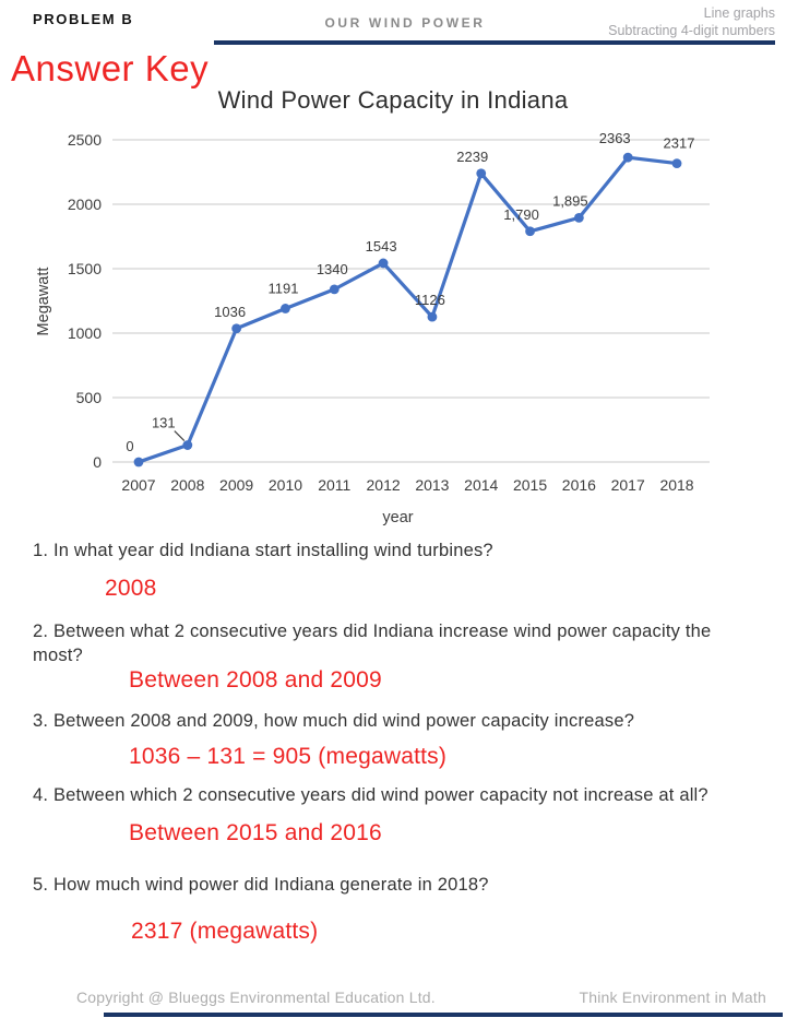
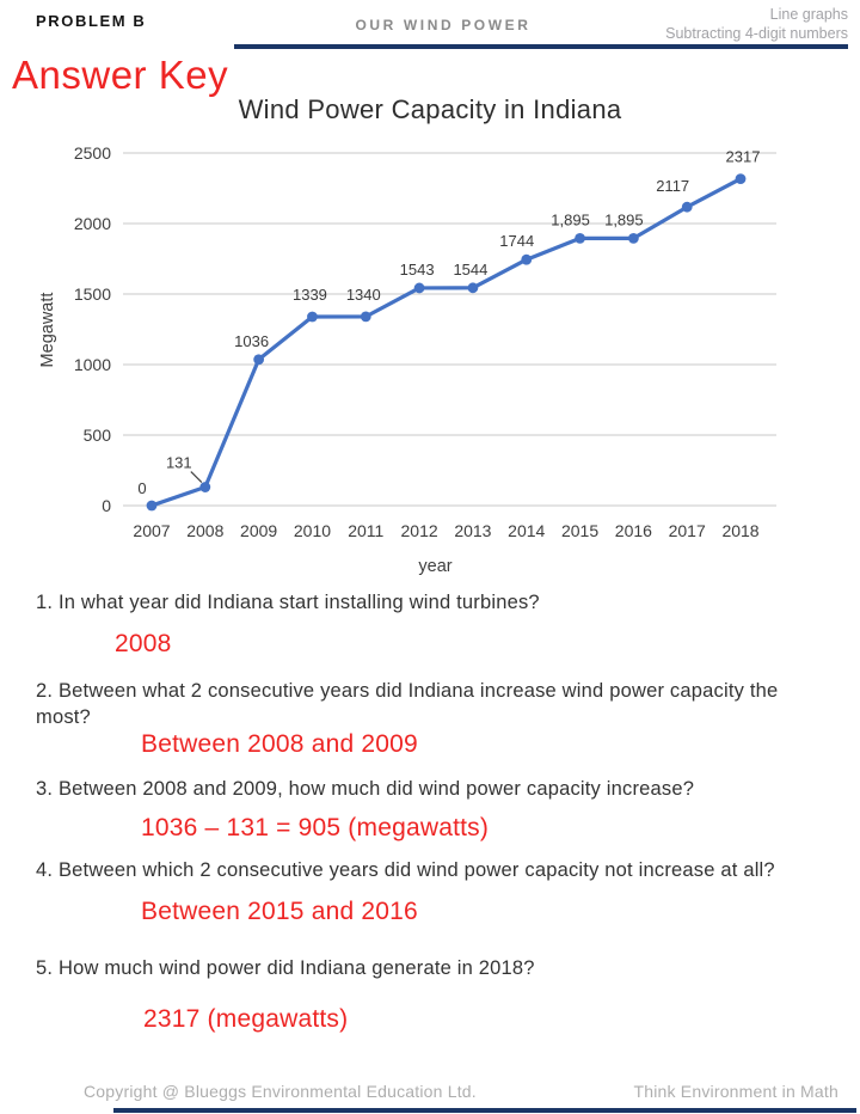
2010: 1191 -> 1339
2013: 1126 -> 1544
2014: 2239 -> 1744
2015: 1,790 -> 1,895
2017: 2363 -> 2117
